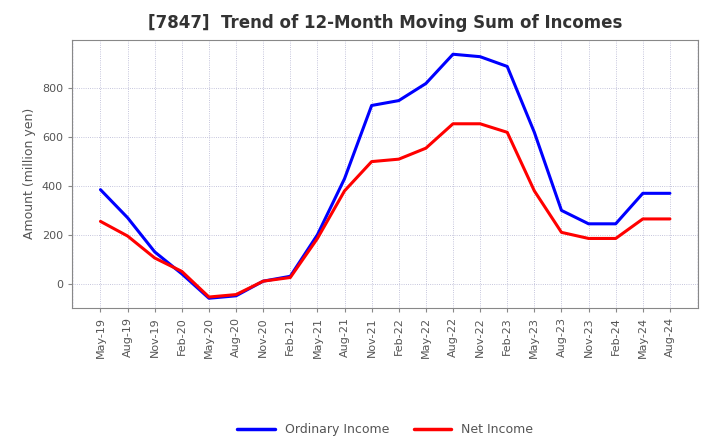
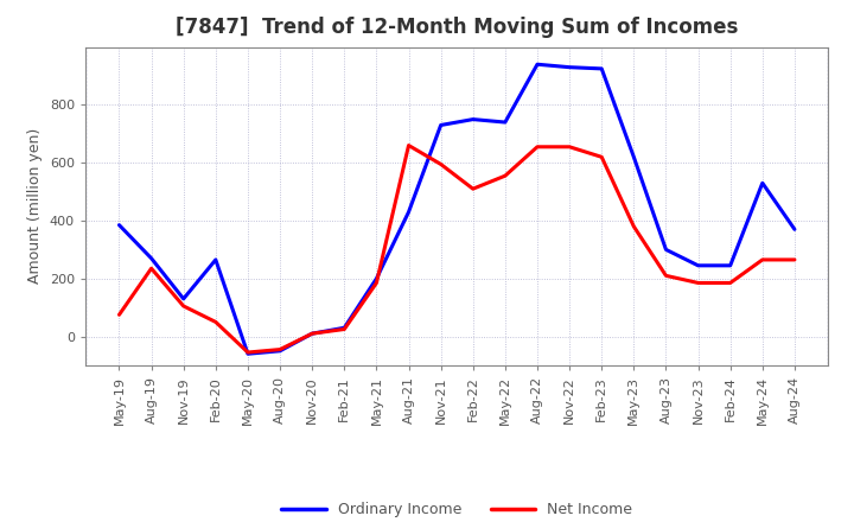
Net Income/May-19: 255 -> 75
Net Income/Aug-19: 195 -> 235
Ordinary Income/Feb-20: 40 -> 265
Net Income/Aug-21: 380 -> 660
Net Income/Nov-21: 500 -> 595
Ordinary Income/May-22: 820 -> 740
Ordinary Income/Feb-23: 890 -> 925
Ordinary Income/May-24: 370 -> 530
